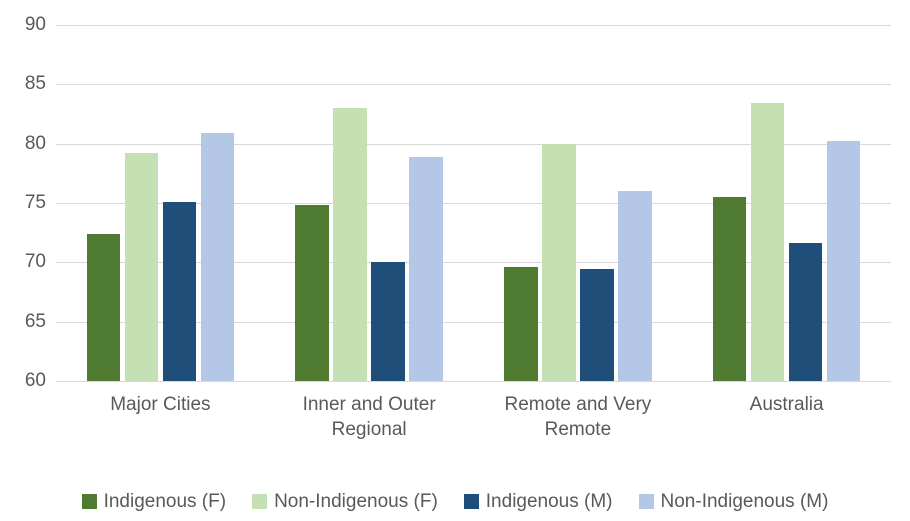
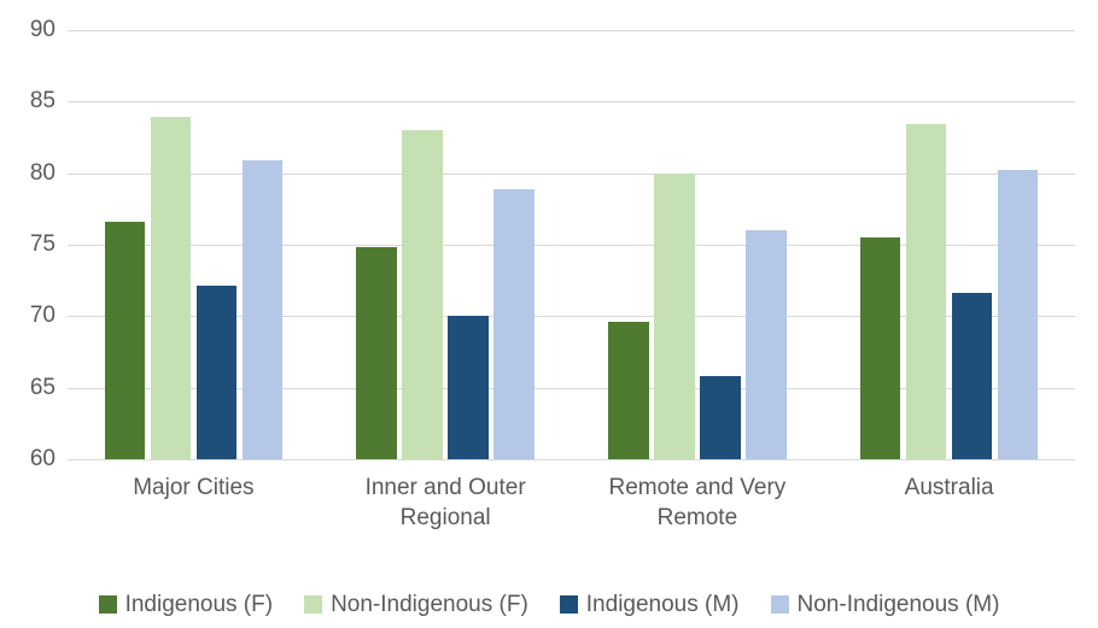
Indigenous (F)/Major Cities: 72.4 -> 76.6
Non-Indigenous (F)/Major Cities: 79.2 -> 83.9
Indigenous (M)/Major Cities: 75.1 -> 72.1
Indigenous (M)/Remote and Very Remote: 69.4 -> 65.8
